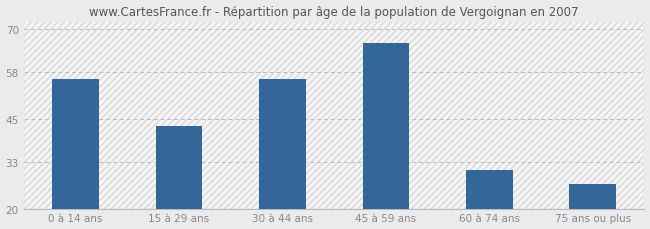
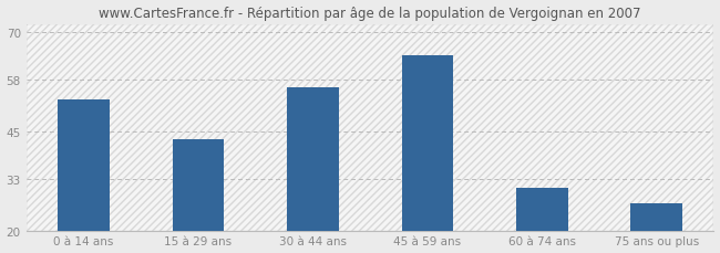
0 à 14 ans: 56 -> 53
45 à 59 ans: 66 -> 64
